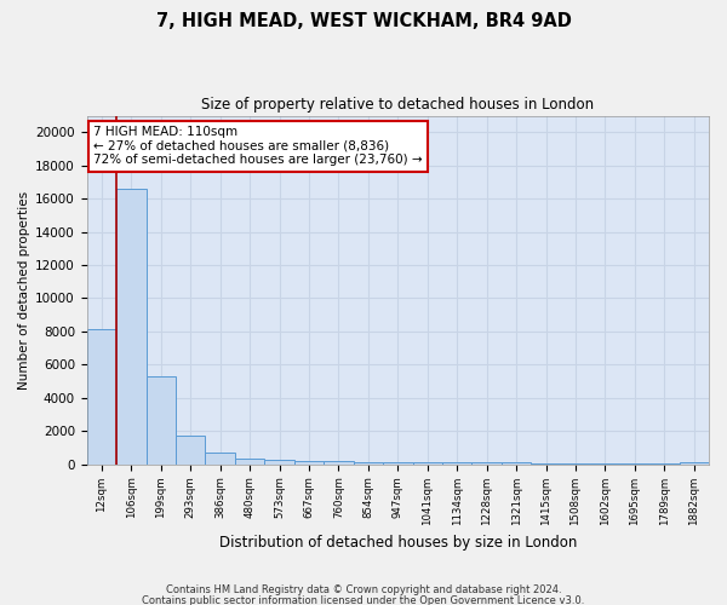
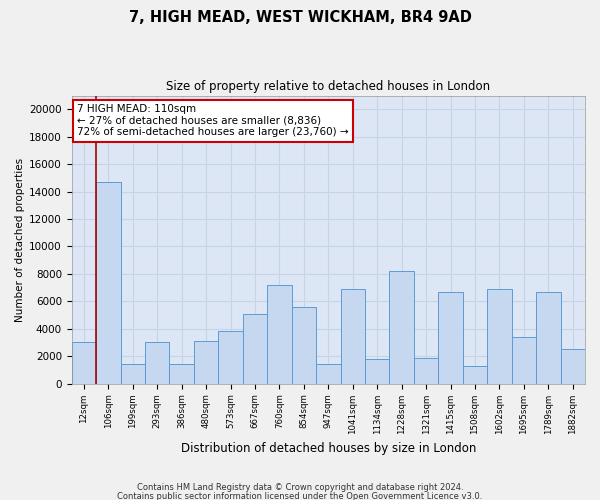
12sqm: 8100 -> 3000
106sqm: 16600 -> 14700
199sqm: 5300 -> 1400
293sqm: 1800 -> 3000
386sqm: 700 -> 1400
480sqm: 400 -> 3100
573sqm: 300 -> 3800
667sqm: 200 -> 5100
760sqm: 200 -> 7200
854sqm: 200 -> 5600
947sqm: 100 -> 1400
1041sqm: 100 -> 6900
1134sqm: 100 -> 1800
1228sqm: 100 -> 8200
1321sqm: 100 -> 1900
1415sqm: 100 -> 6700
1508sqm: 100 -> 1300
1602sqm: 100 -> 6900
1695sqm: 0 -> 3400
1789sqm: 0 -> 6700
1882sqm: 200 -> 2500
